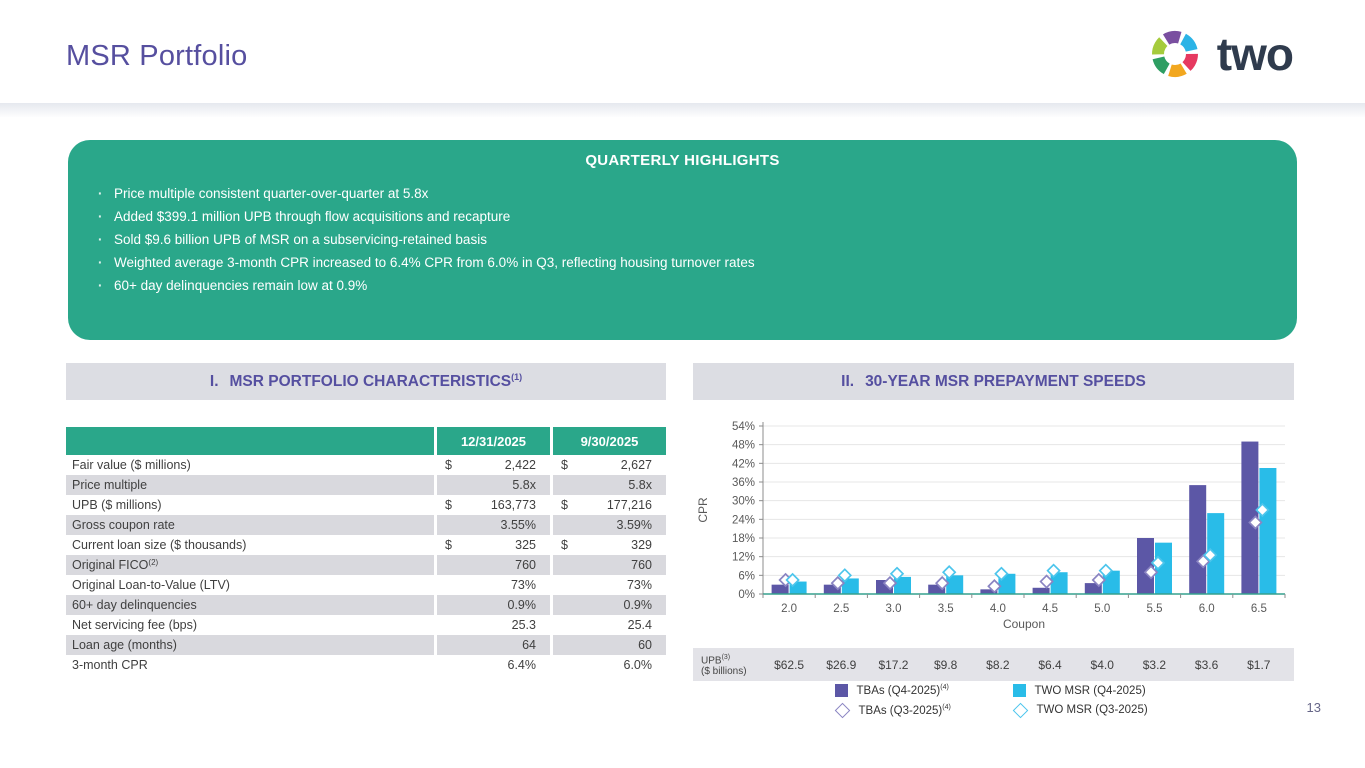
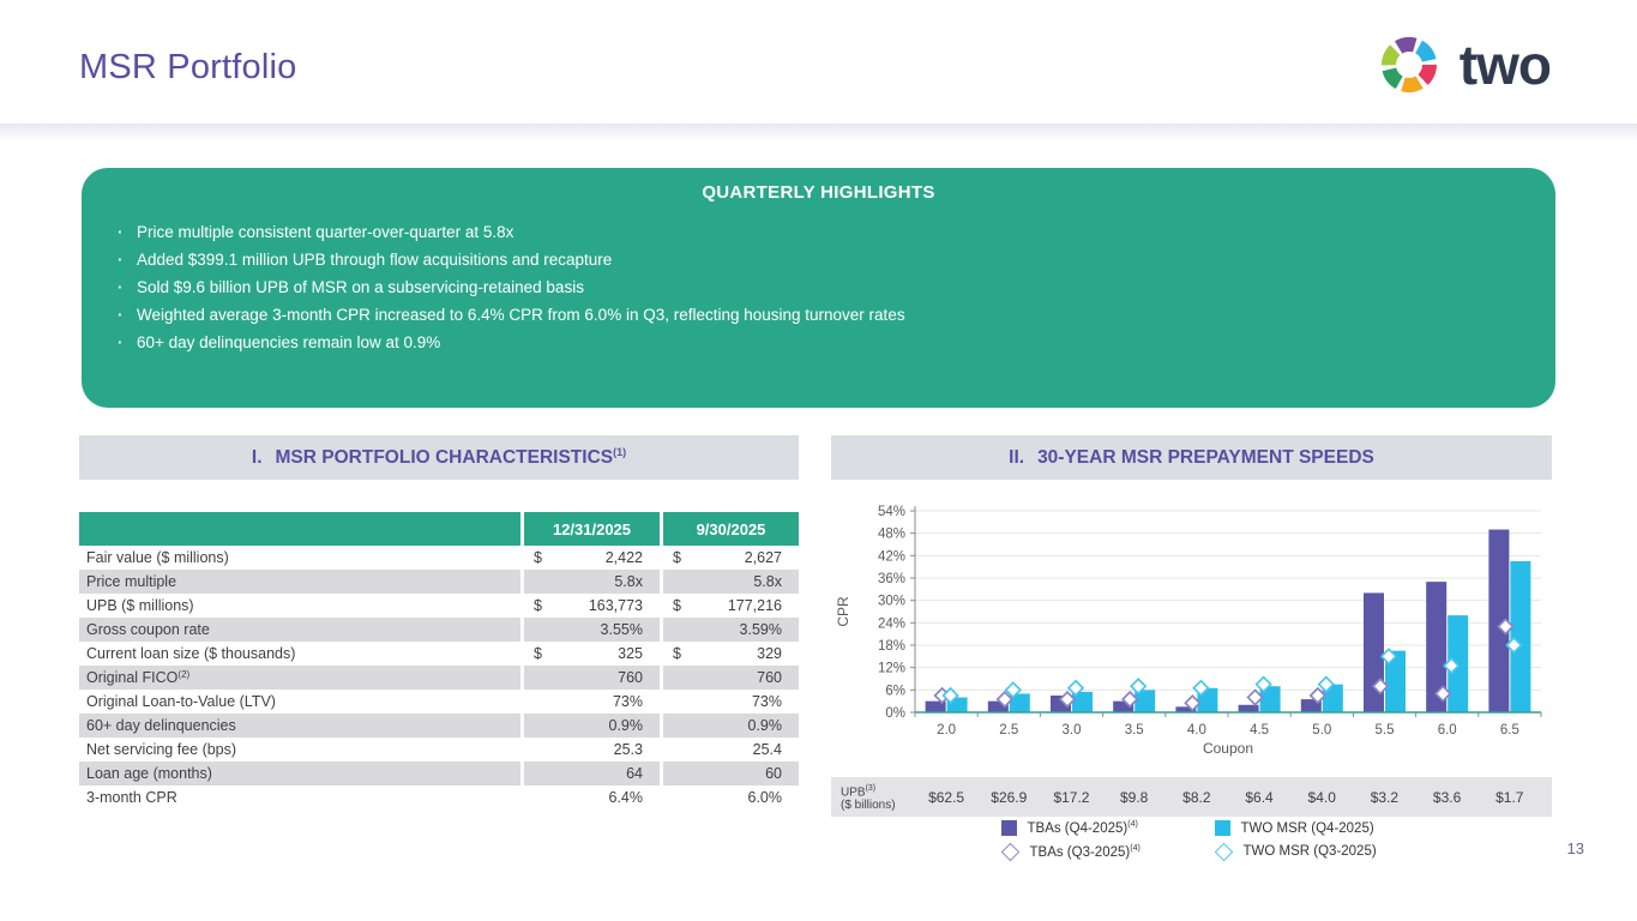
TBAs (Q4-2025)/5.5: 18% -> 32%
TWO MSR (Q3-2025)/5.5: 10% -> 15%
TBAs (Q3-2025)/6.0: 10% -> 5%
TWO MSR (Q3-2025)/6.5: 27% -> 18%
